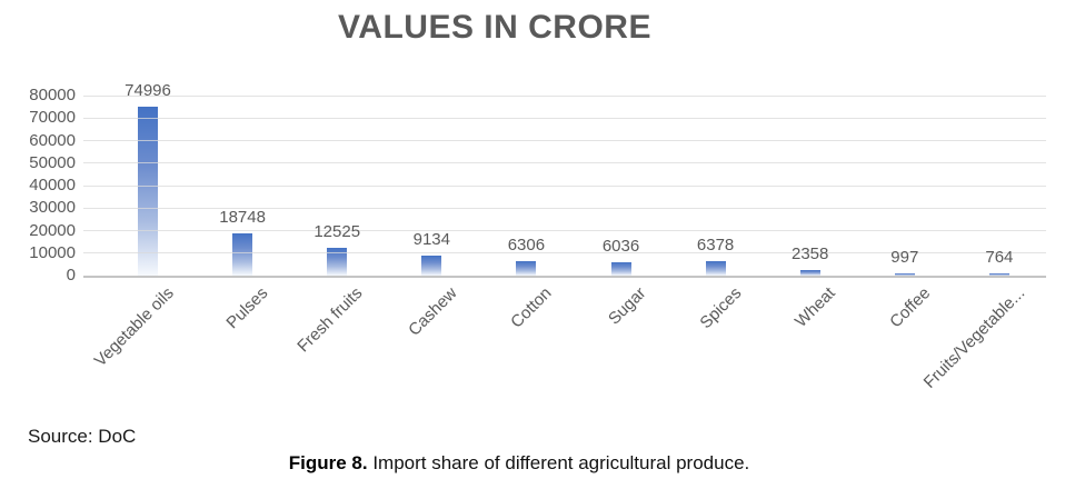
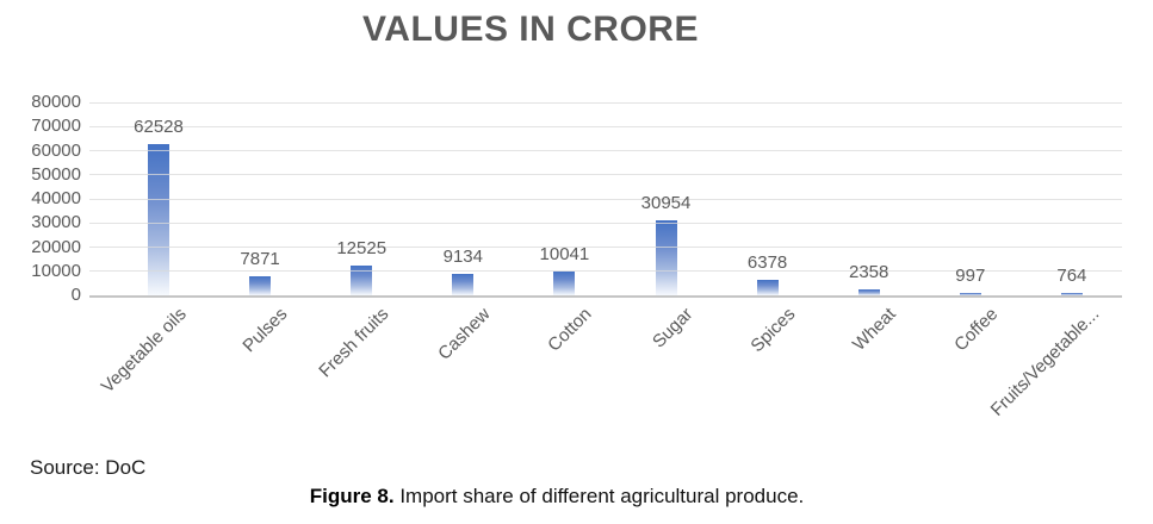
Vegetable oils: 74996 -> 62528
Pulses: 18748 -> 7871
Cotton: 6306 -> 10041
Sugar: 6036 -> 30954
